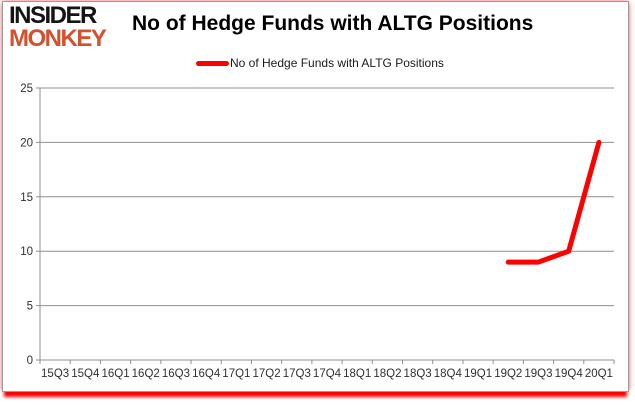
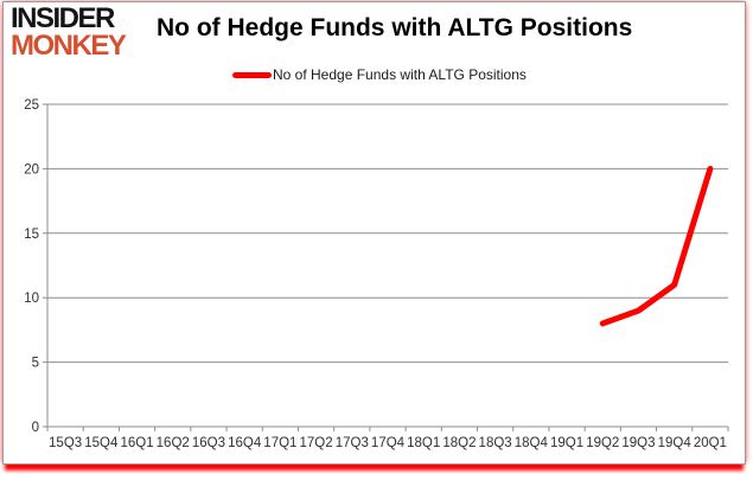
19Q2: 9 -> 8
19Q4: 10 -> 11
